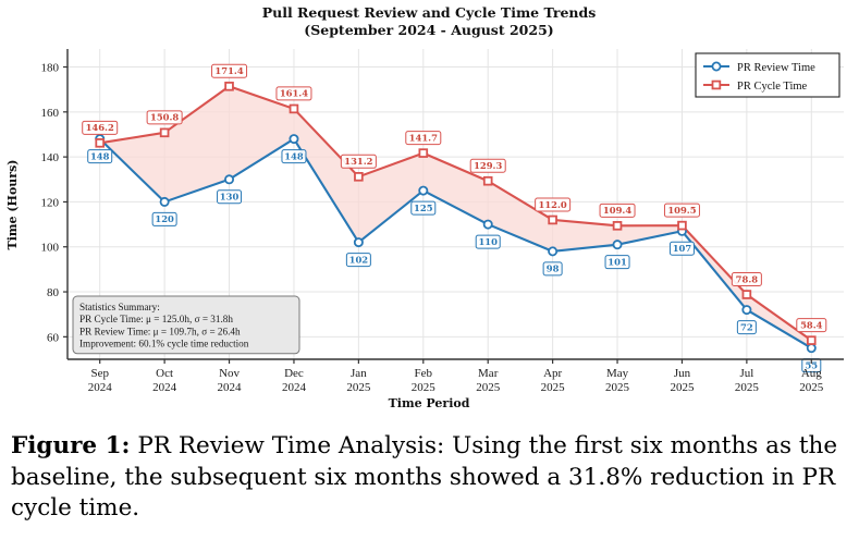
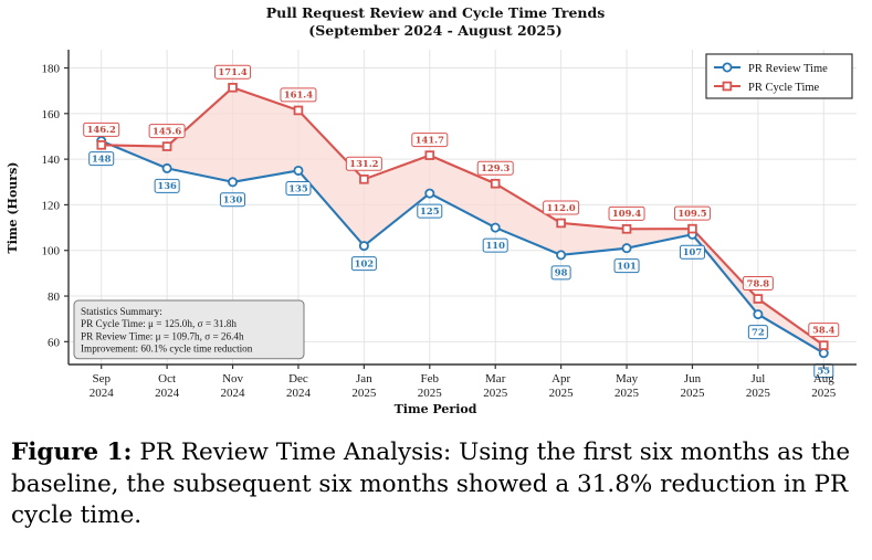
PR Review Time/Oct 2024: 120 -> 136
PR Cycle Time/Oct 2024: 150.8 -> 145.6
PR Review Time/Dec 2024: 148 -> 135
